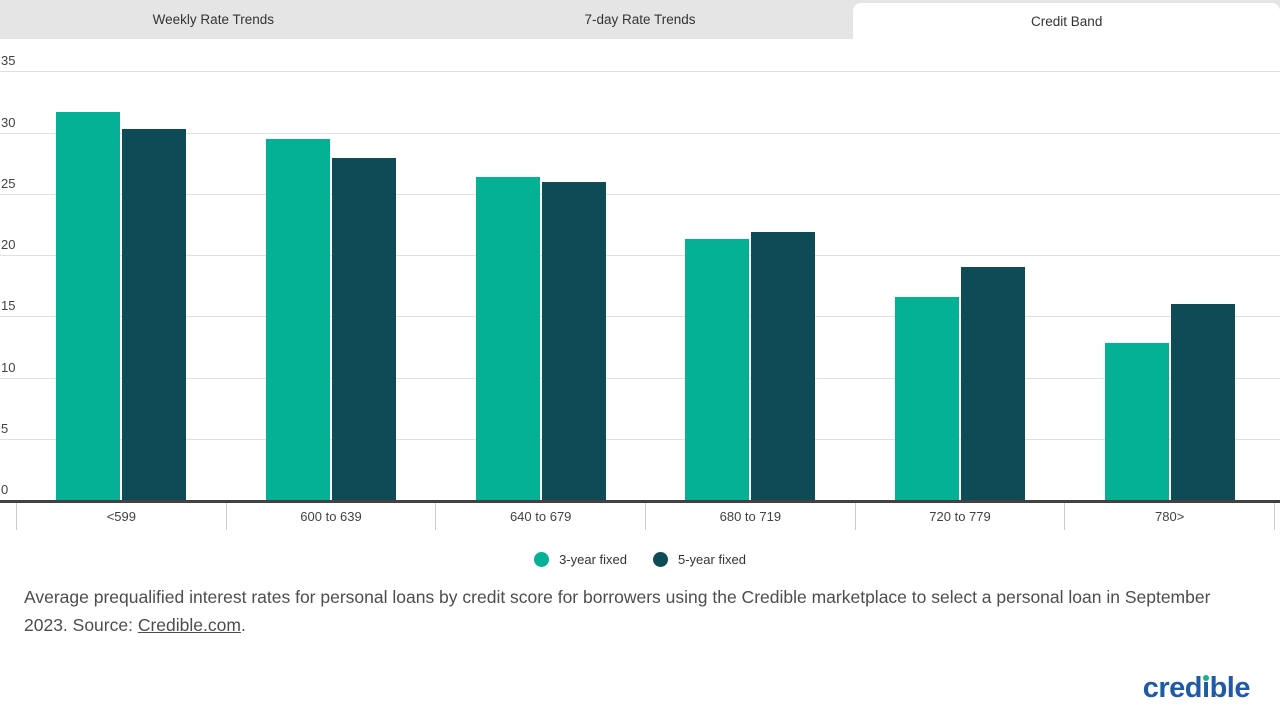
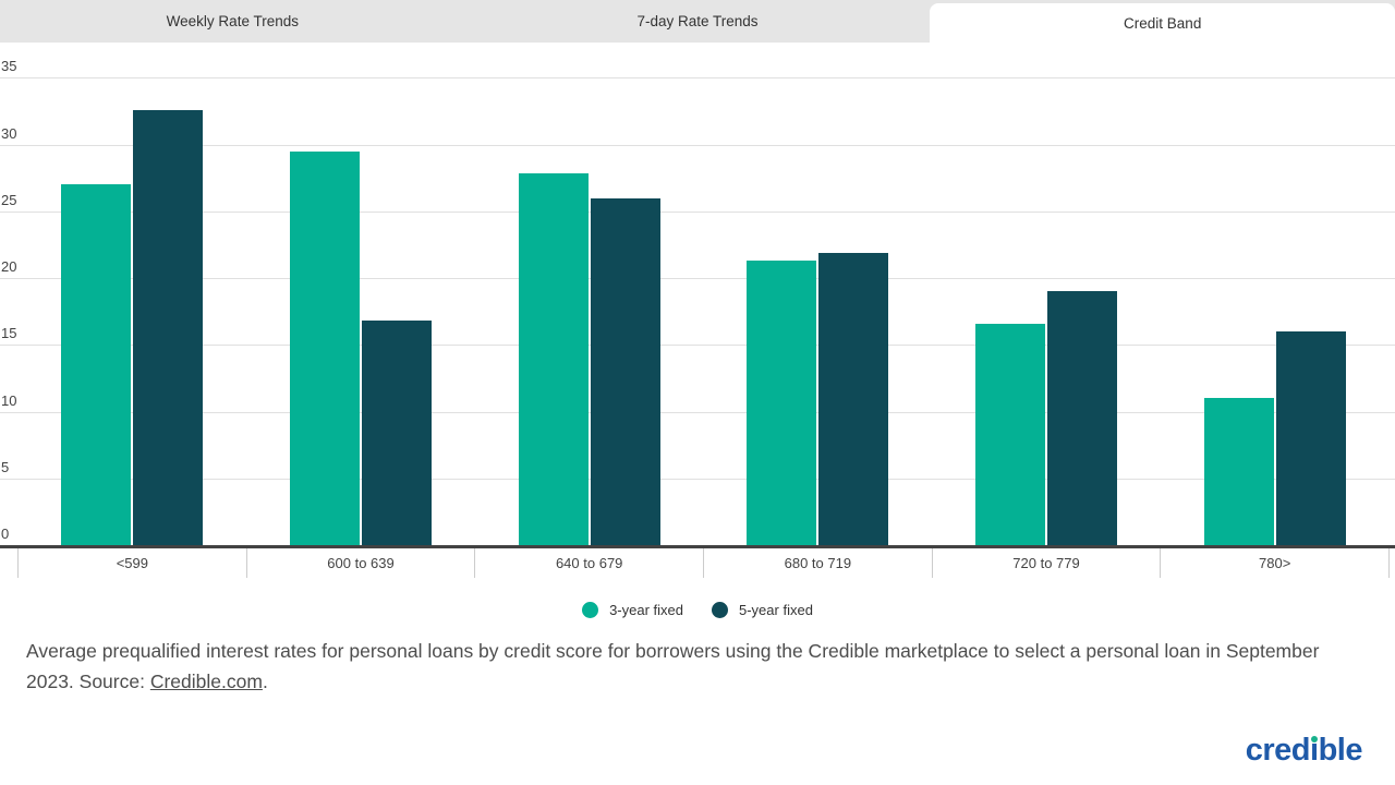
3-year fixed/<599: 31.7 -> 27.0
5-year fixed/<599: 30.3 -> 32.6
5-year fixed/600 to 639: 27.9 -> 16.8
3-year fixed/640 to 679: 26.4 -> 27.8
3-year fixed/780>: 12.8 -> 11.0
